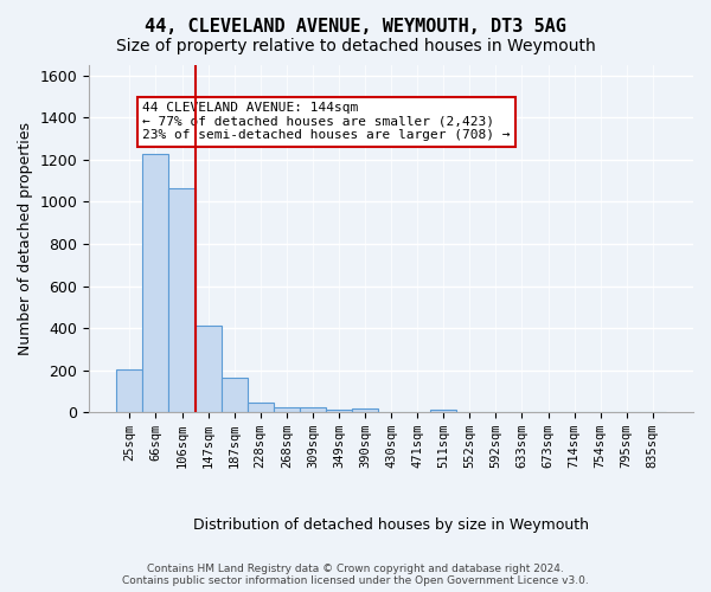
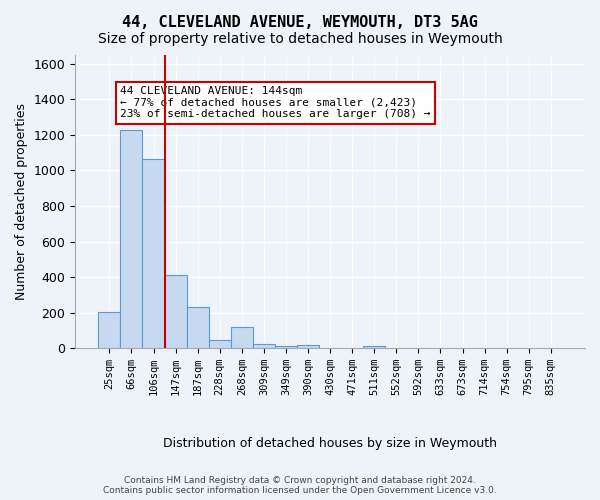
187sqm: 160 -> 230
268sqm: 20 -> 120
